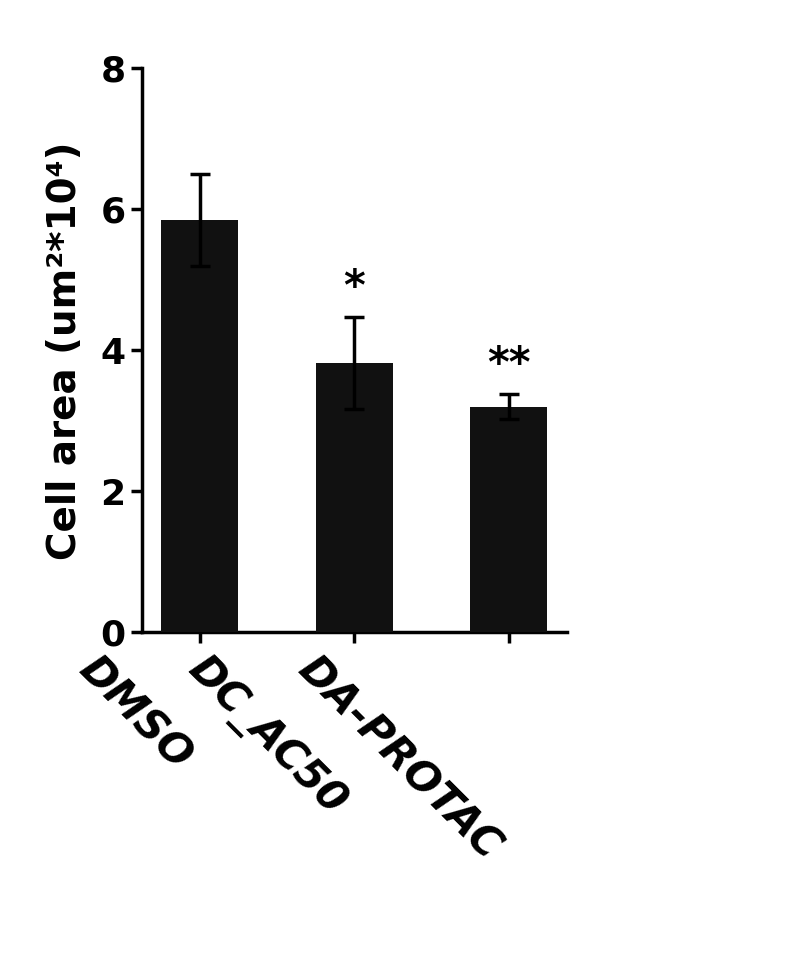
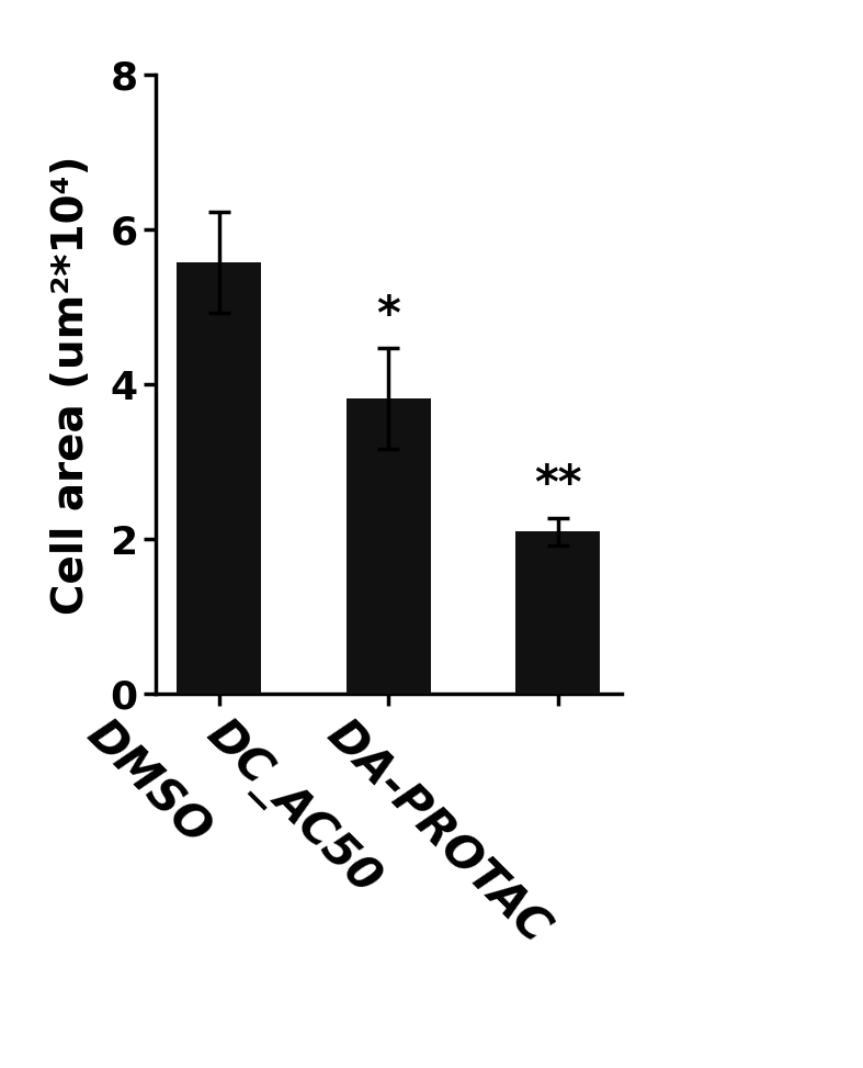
DMSO: 5.85 -> 5.58
DA-PROTAC: 3.20 -> 2.10
